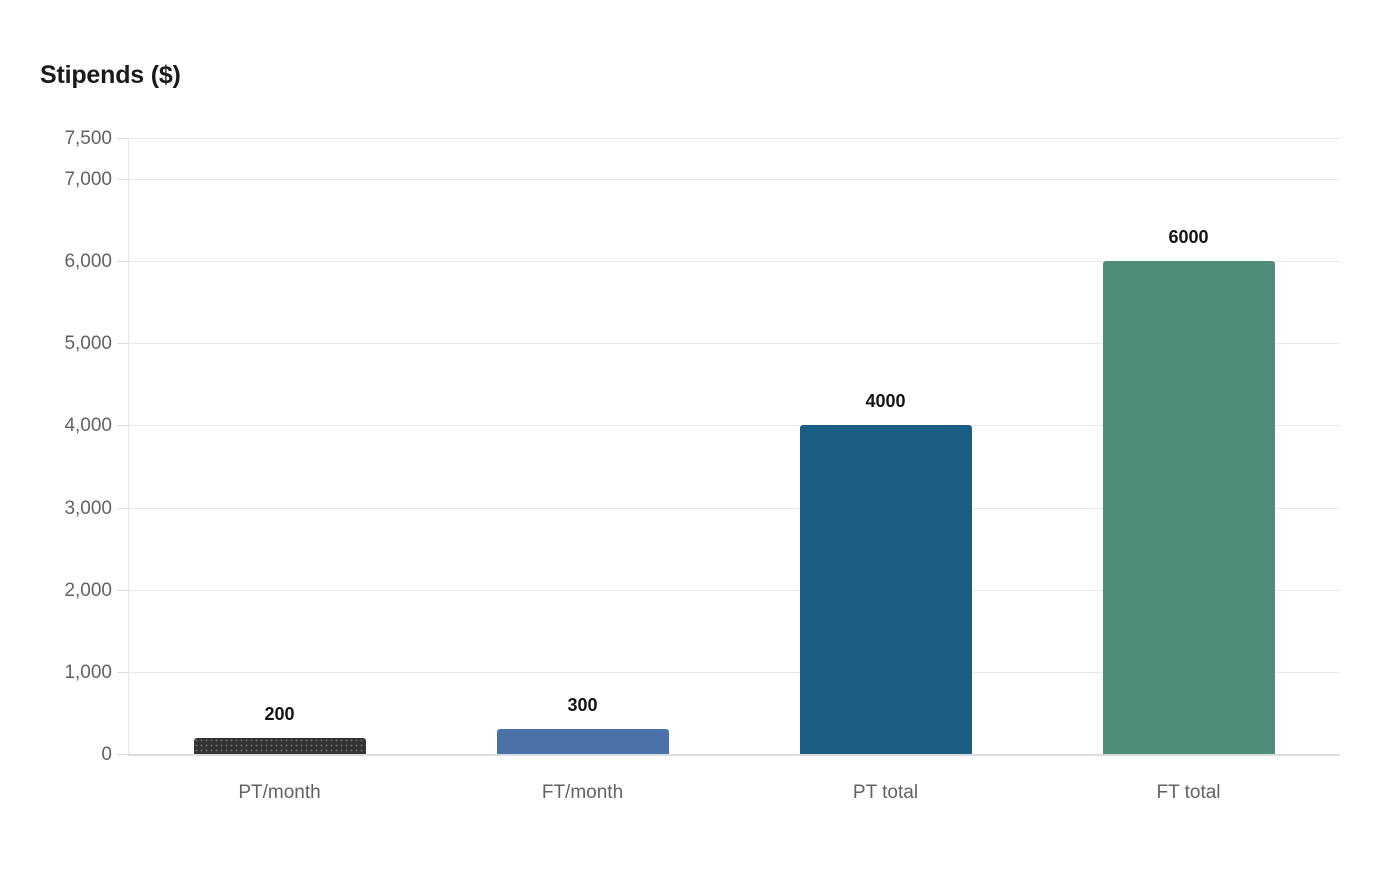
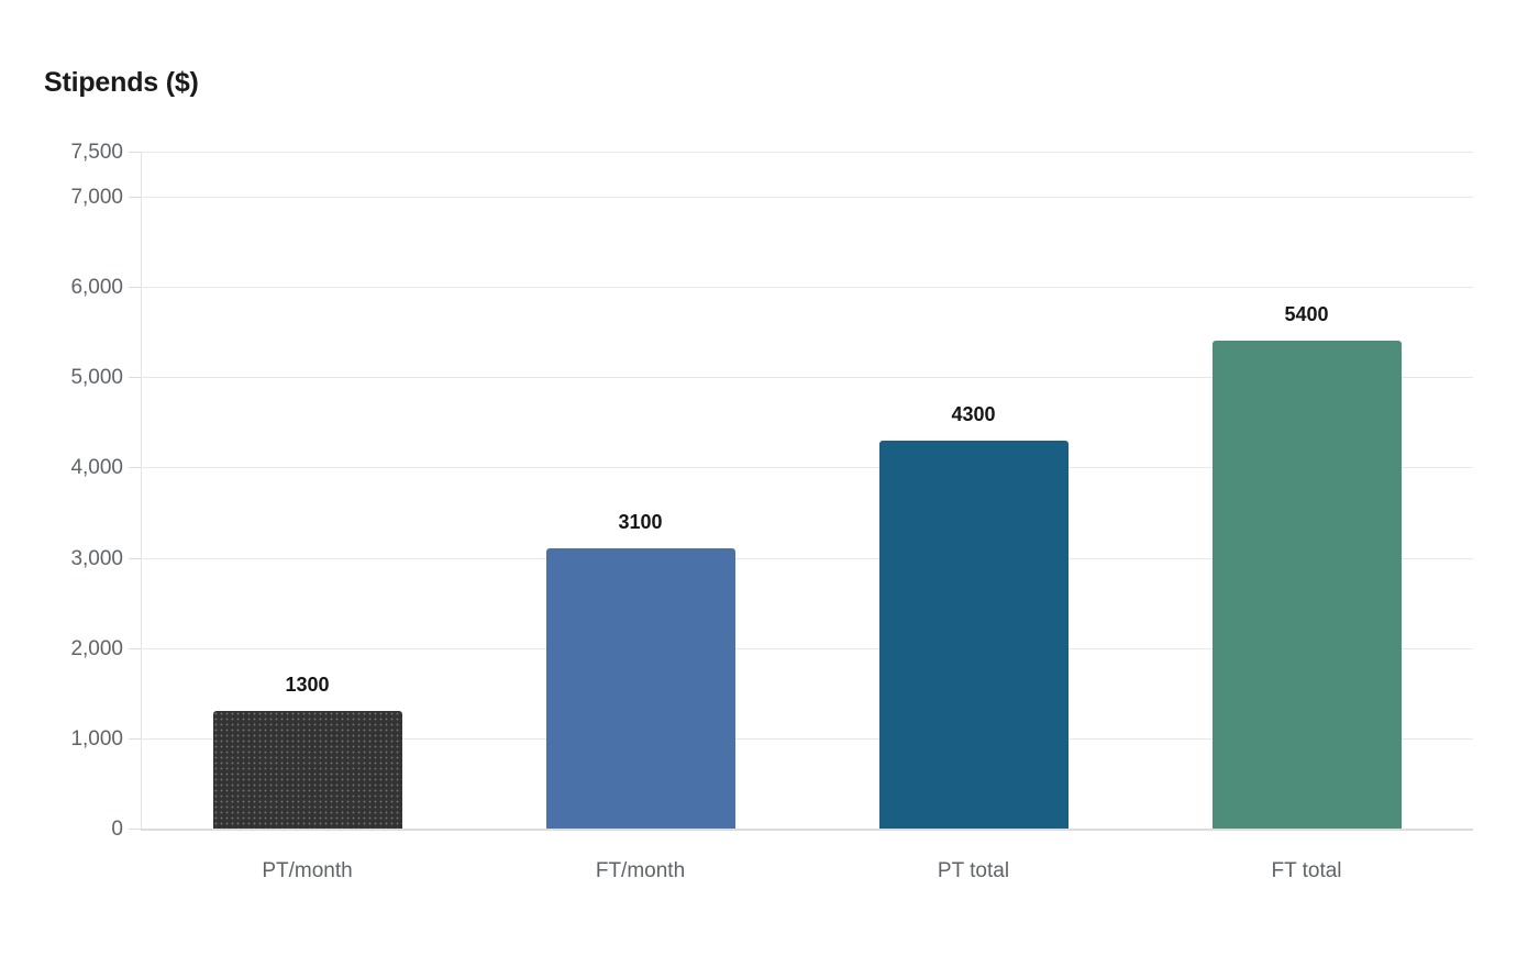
PT/month: 200 -> 1300
FT/month: 300 -> 3100
PT total: 4000 -> 4300
FT total: 6000 -> 5400
